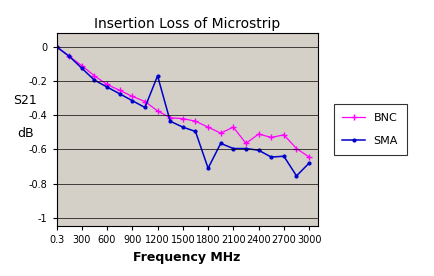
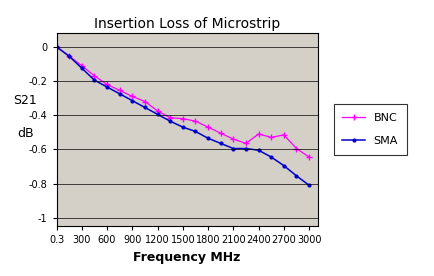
SMA/1200: -0.17 -> -0.40
SMA/1800: -0.71 -> -0.54
BNC/2100: -0.47 -> -0.54
SMA/2700: -0.64 -> -0.69
SMA/3000: -0.68 -> -0.81
